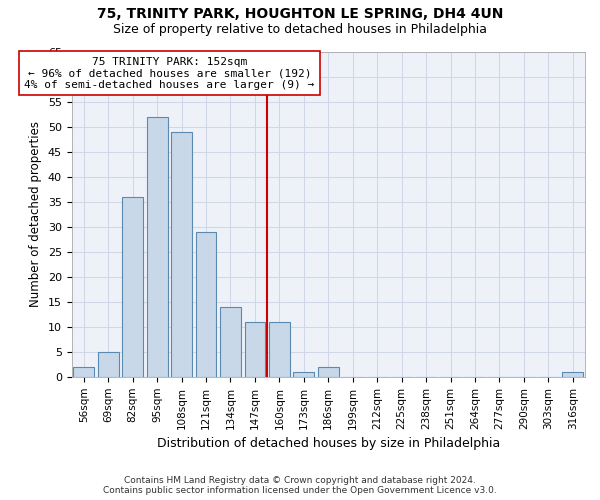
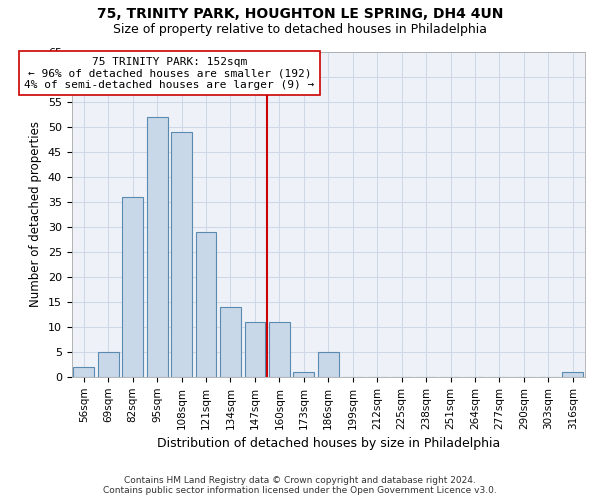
186sqm: 2 -> 5
